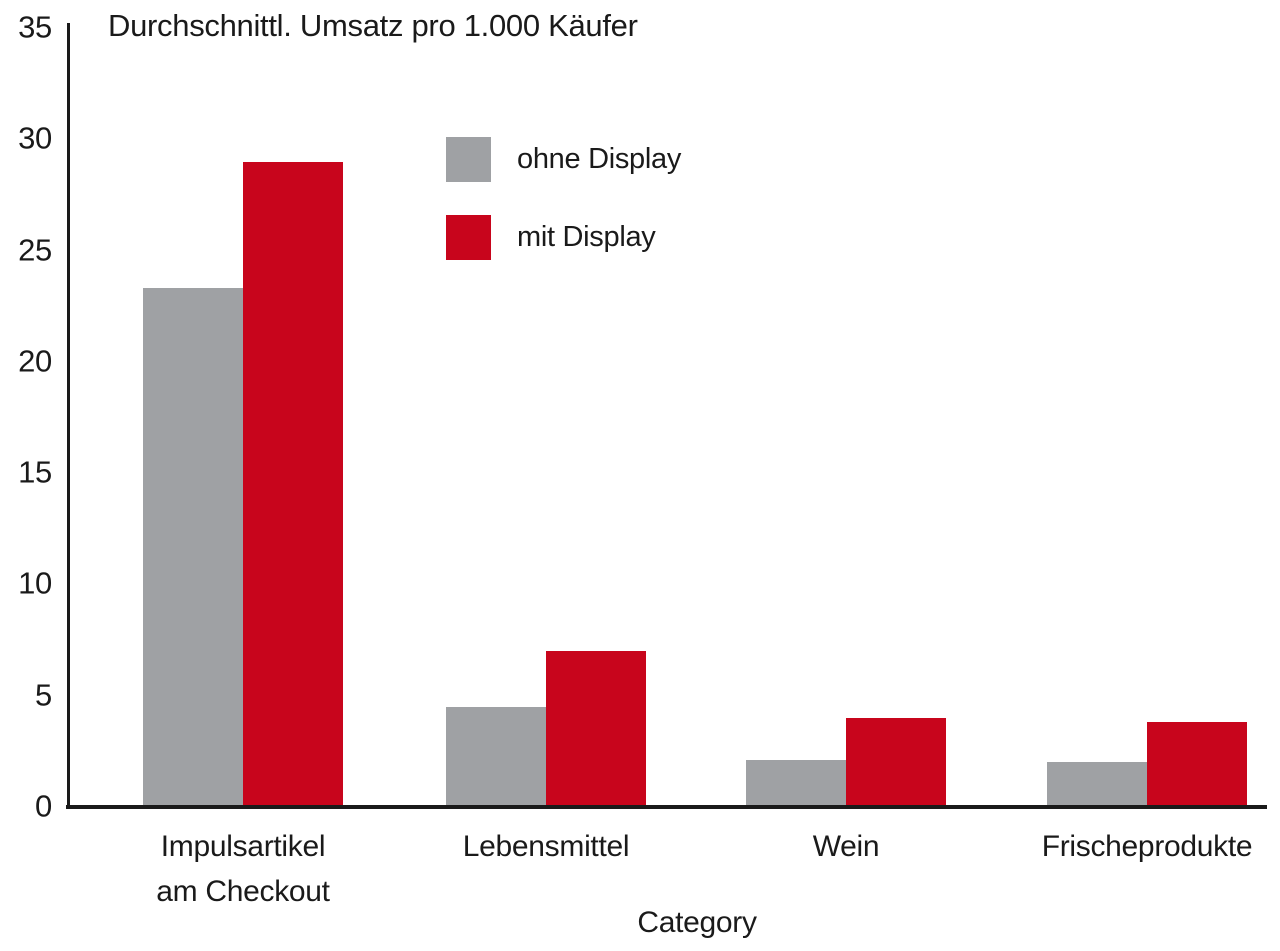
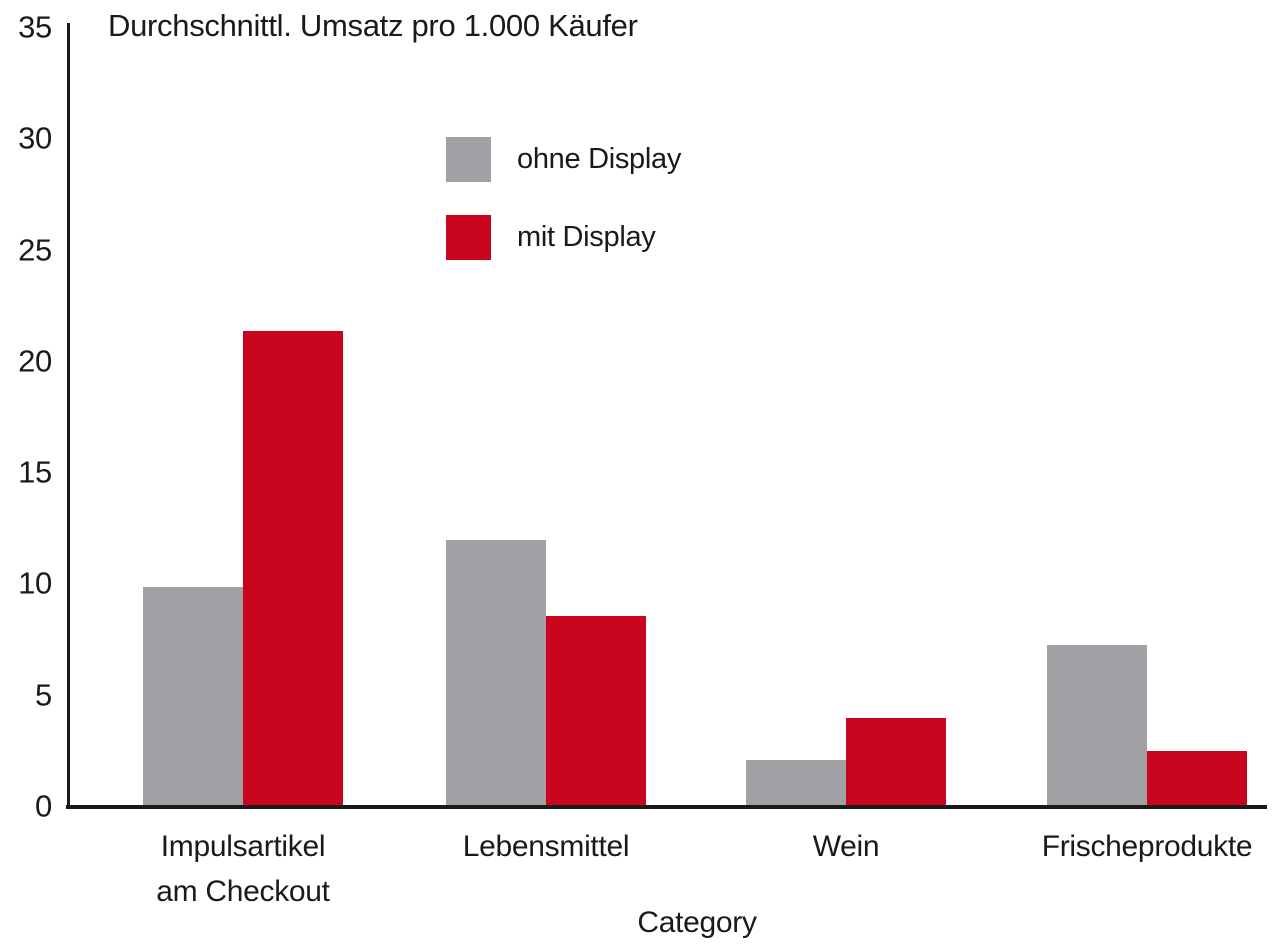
ohne Display/Impulsartikel am Checkout: 23.3 -> 9.9
mit Display/Impulsartikel am Checkout: 29.0 -> 21.4
ohne Display/Lebensmittel: 4.5 -> 12.0
mit Display/Lebensmittel: 7.0 -> 8.6
ohne Display/Frischeprodukte: 2.0 -> 7.3
mit Display/Frischeprodukte: 3.8 -> 2.5
